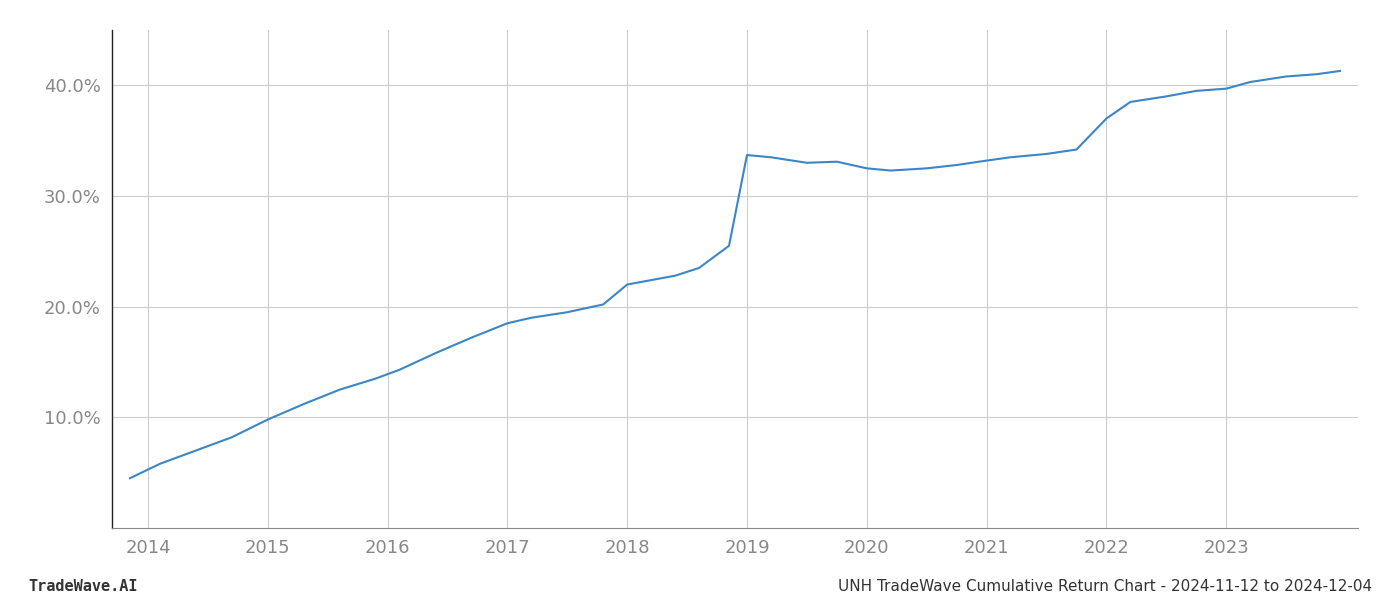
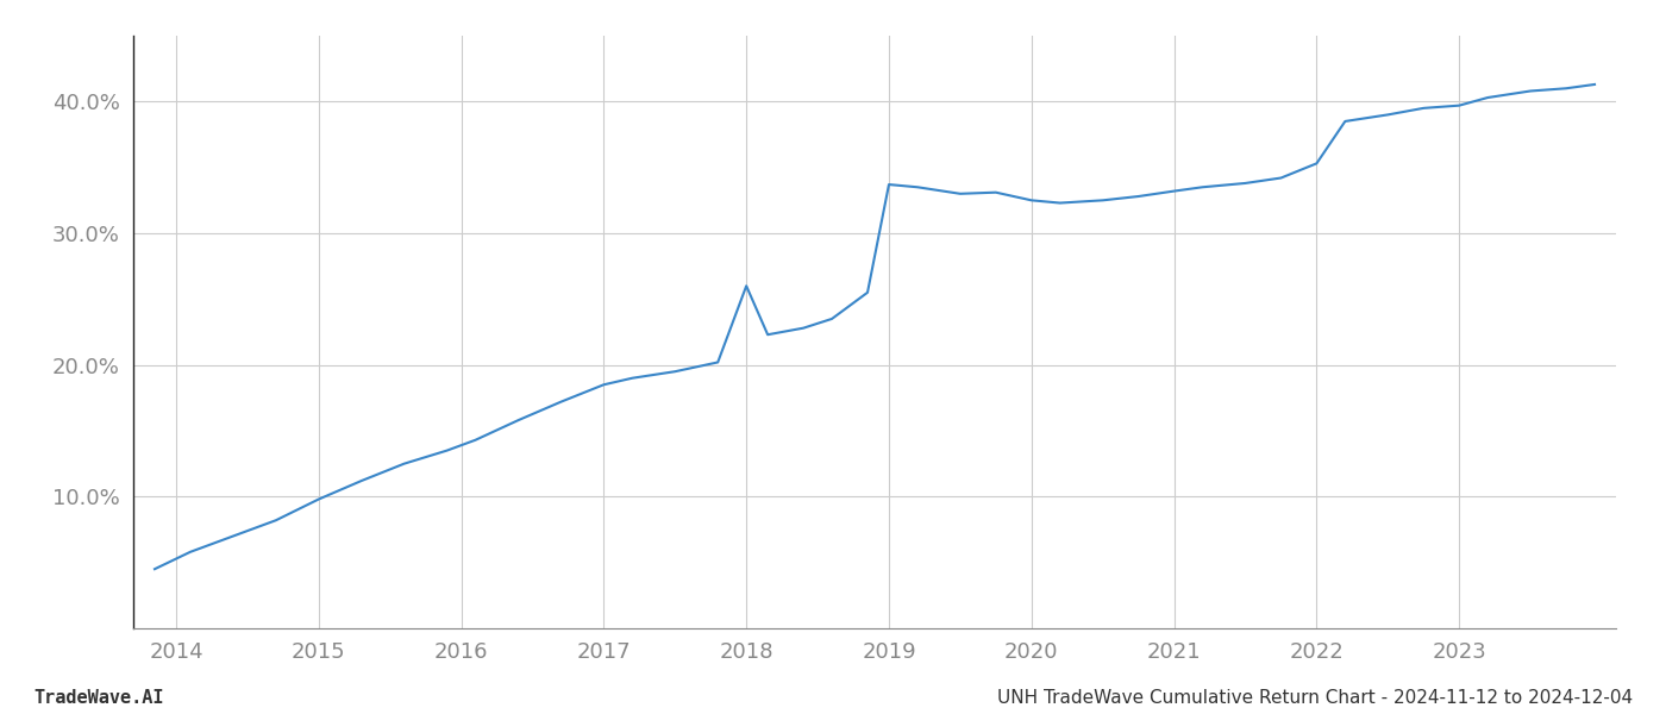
2018: 22.0% -> 26.0%
2022: 37.0% -> 35.3%
